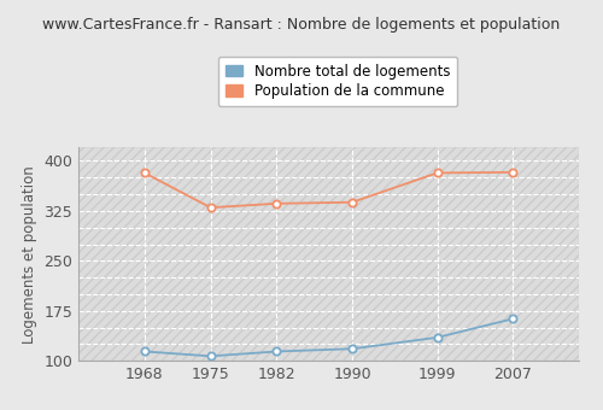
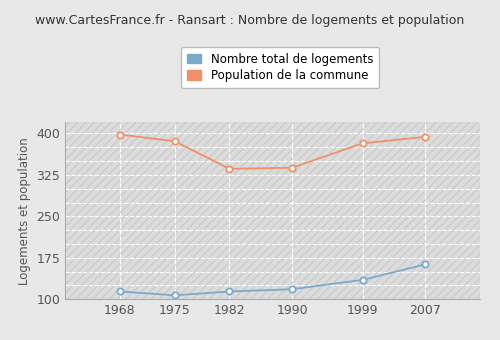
Population de la commune/1968: 382 -> 398
Population de la commune/1975: 330 -> 386
Population de la commune/2007: 383 -> 394
